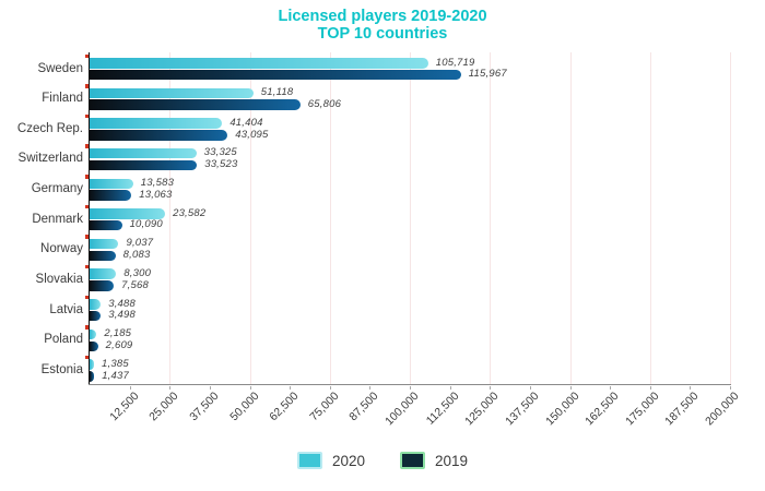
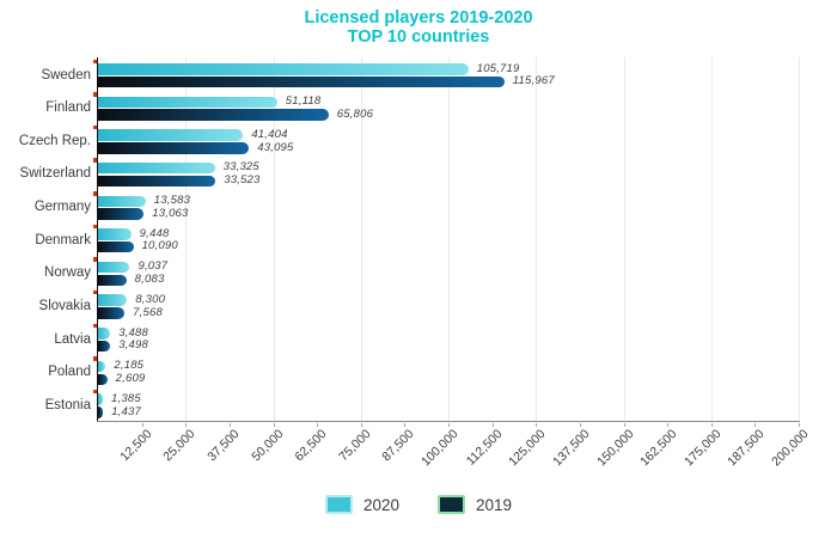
2020/Denmark: 23,582 -> 9,448
